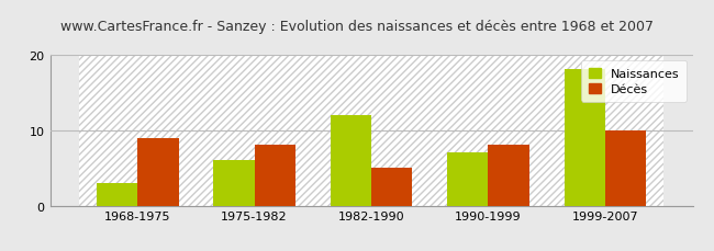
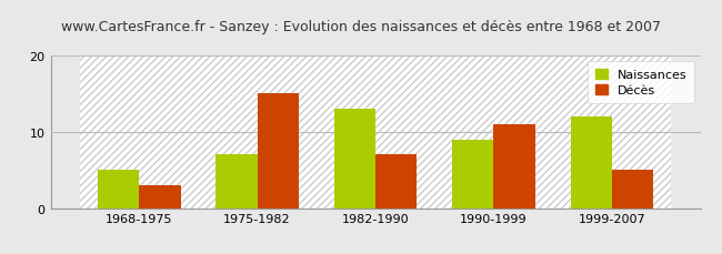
Naissances/1968-1975: 3 -> 5
Décès/1968-1975: 9 -> 3
Naissances/1975-1982: 6 -> 7
Décès/1975-1982: 8 -> 15
Naissances/1982-1990: 12 -> 13
Décès/1982-1990: 5 -> 7
Naissances/1990-1999: 7 -> 9
Décès/1990-1999: 8 -> 11
Naissances/1999-2007: 18 -> 12
Décès/1999-2007: 10 -> 5
